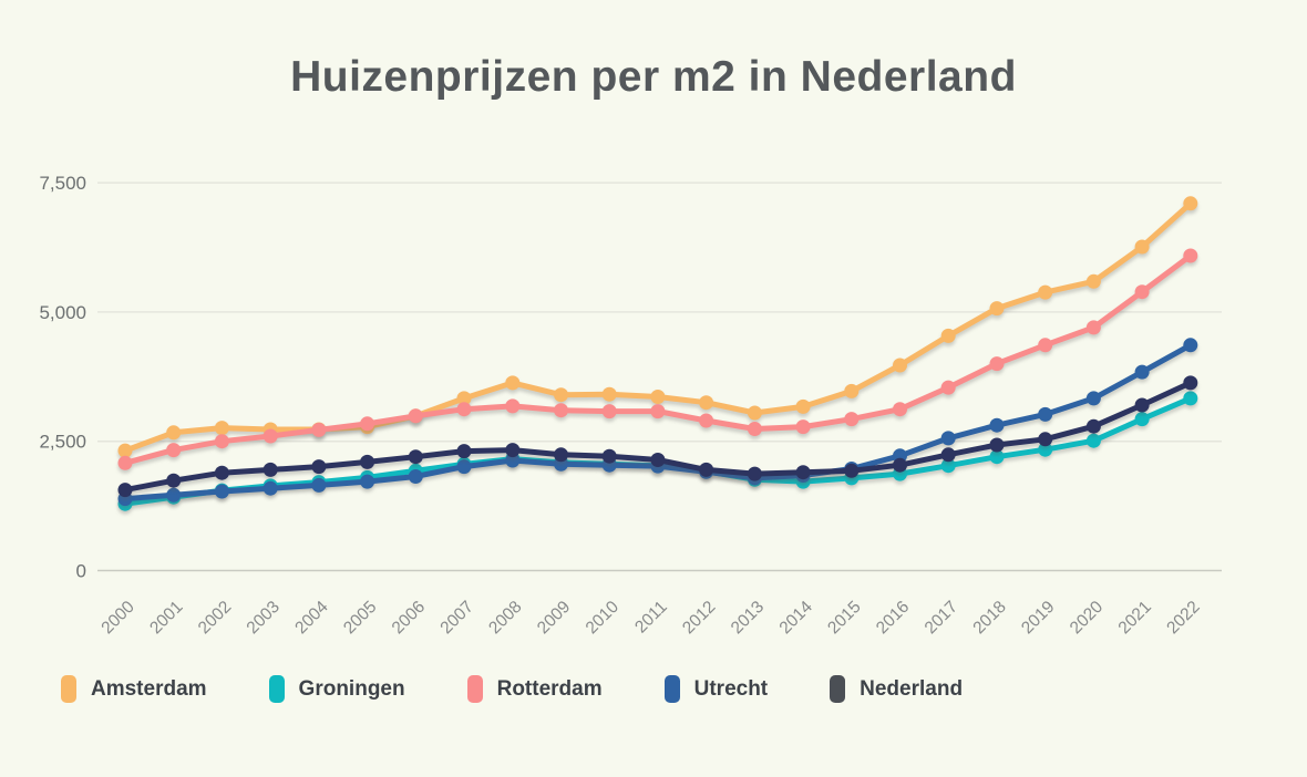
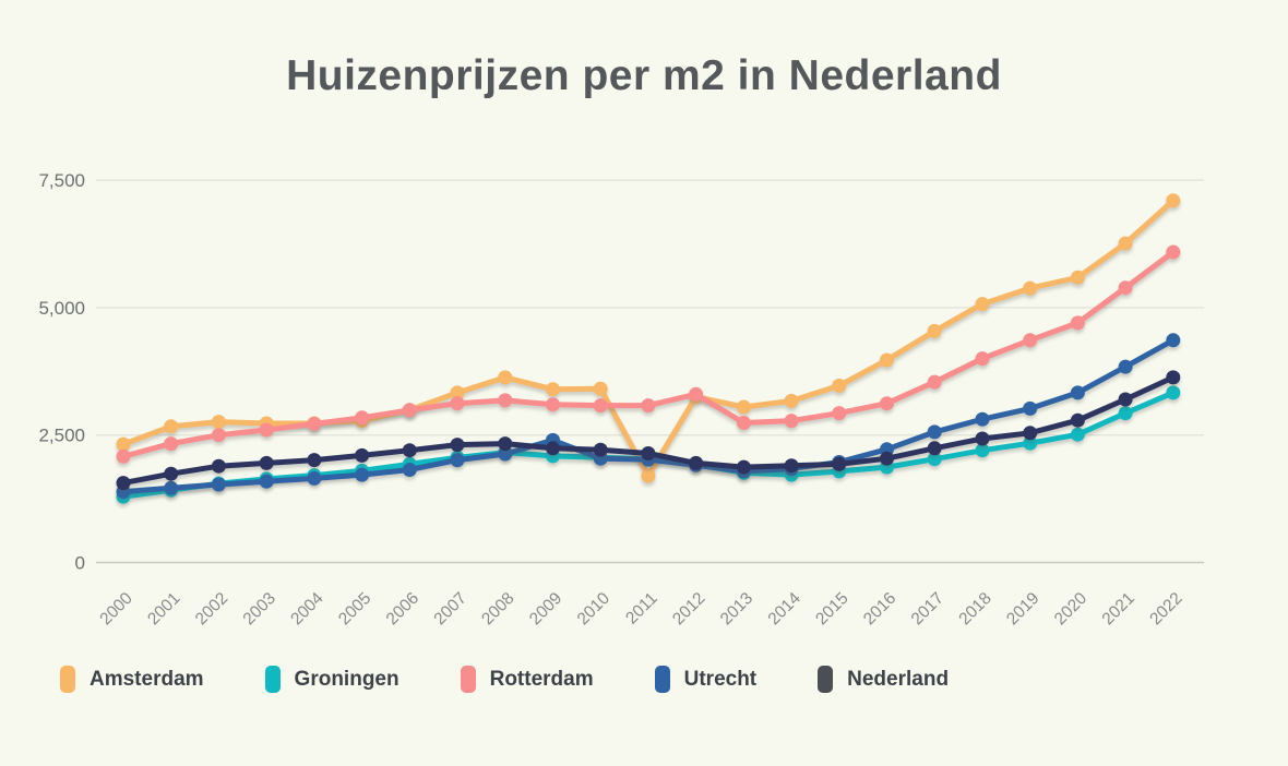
Utrecht/2009: 2100 -> 2400
Amsterdam/2011: 3400 -> 1700
Rotterdam/2012: 2900 -> 3300
